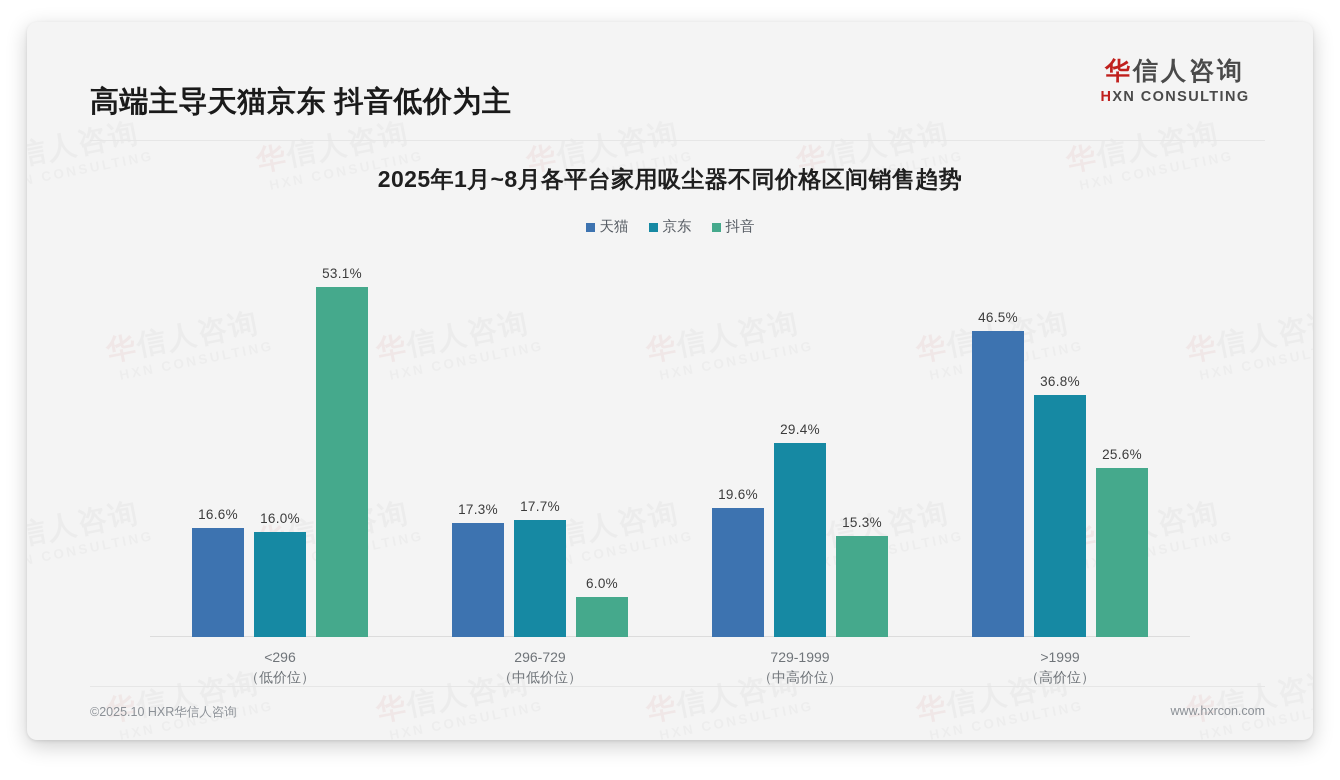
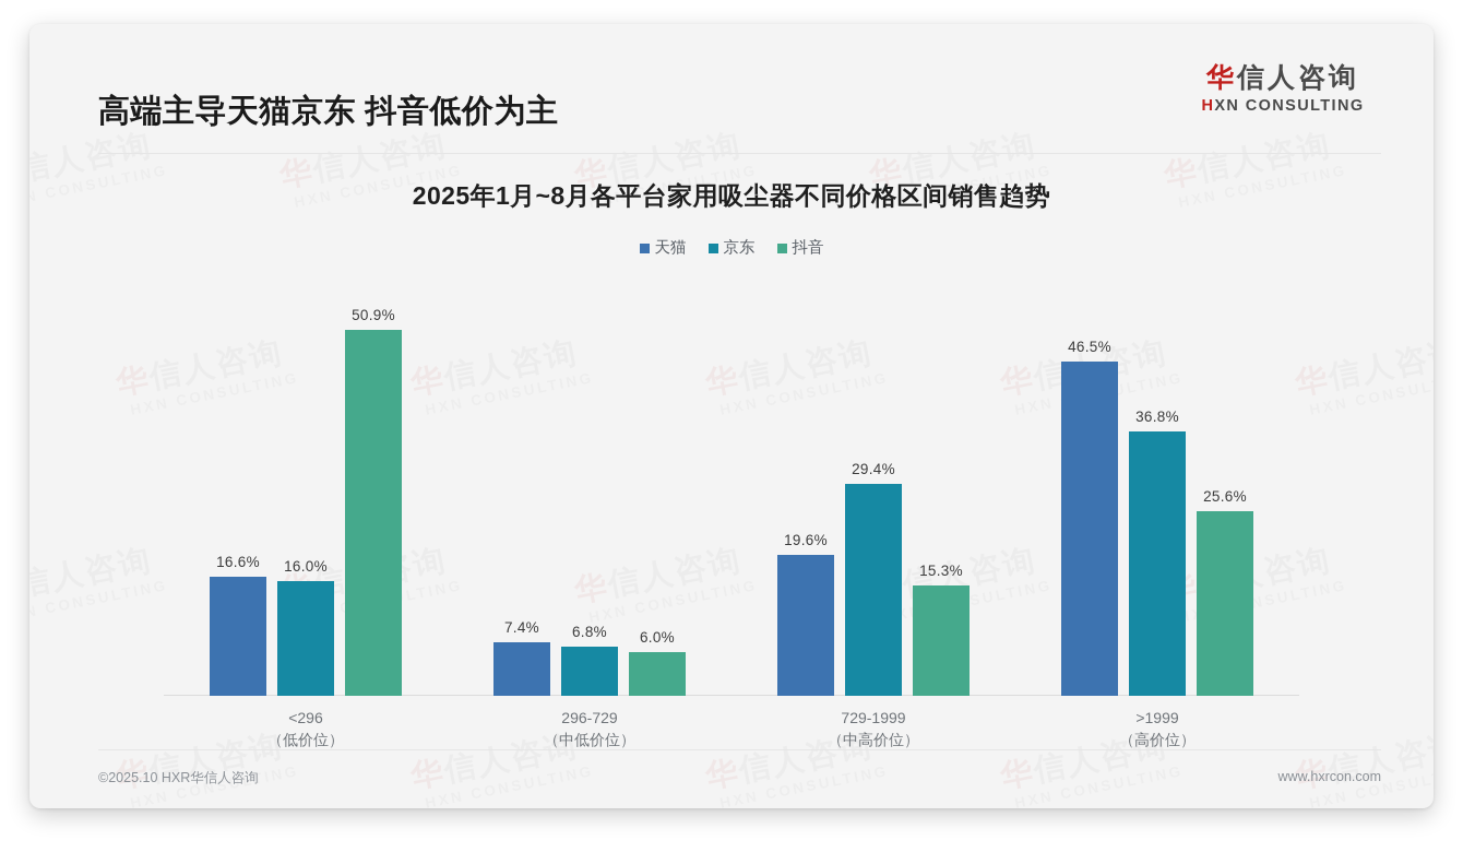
抖音/<296: 53.1% -> 50.9%
天猫/296-729: 17.3% -> 7.4%
京东/296-729: 17.7% -> 6.8%
